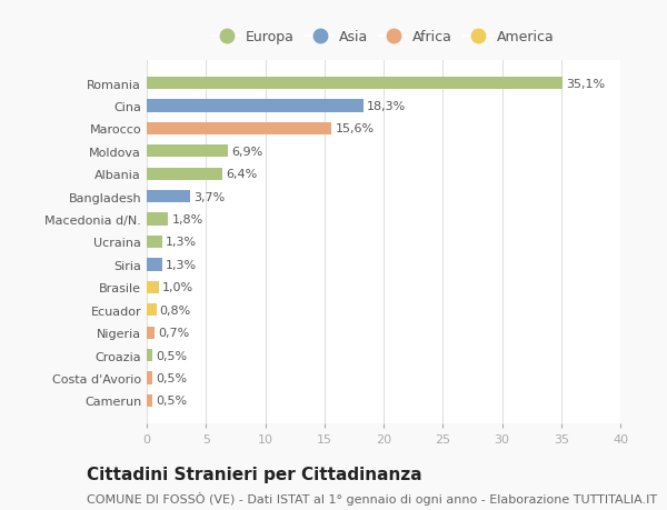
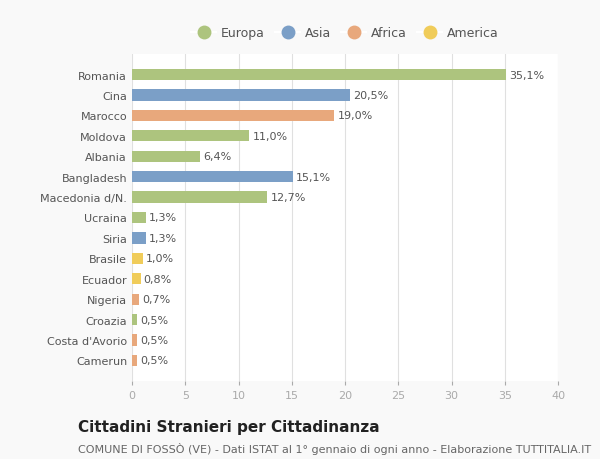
Cina: 18,3% -> 20,5%
Marocco: 15,6% -> 19,0%
Moldova: 6,9% -> 11,0%
Bangladesh: 3,7% -> 15,1%
Macedonia d/N.: 1,8% -> 12,7%
